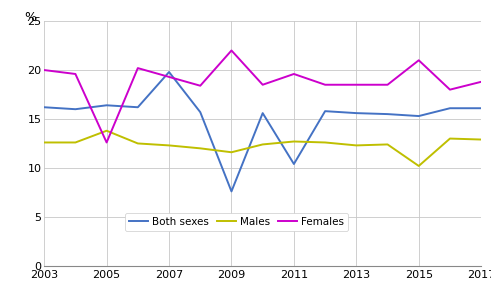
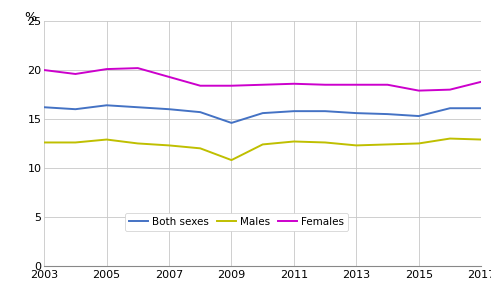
Males/2005: 13.8 -> 12.9
Females/2005: 12.6 -> 20.1
Both sexes/2007: 19.8 -> 16.0
Both sexes/2009: 7.6 -> 14.6
Males/2009: 11.6 -> 10.8
Females/2009: 22.0 -> 18.4
Both sexes/2011: 10.4 -> 15.8
Females/2011: 19.6 -> 18.6
Males/2015: 10.2 -> 12.5
Females/2015: 21.0 -> 17.9
